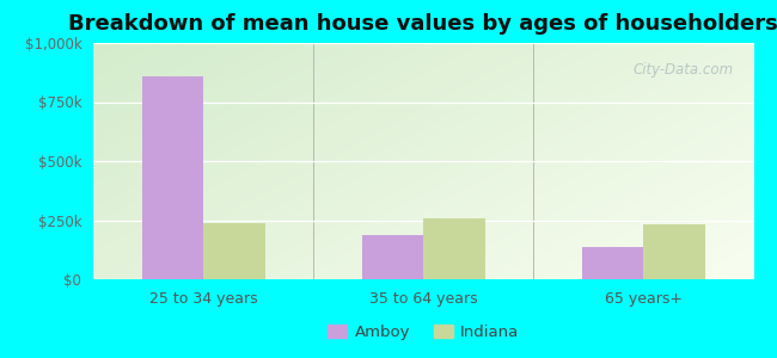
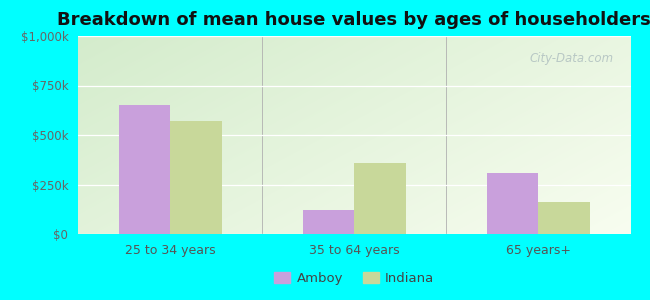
Amboy/25 to 34 years: $860k -> $650k
Indiana/25 to 34 years: $240k -> $570k
Amboy/35 to 64 years: $180k -> $120k
Indiana/35 to 64 years: $260k -> $360k
Amboy/65 years+: $140k -> $310k
Indiana/65 years+: $230k -> $160k
